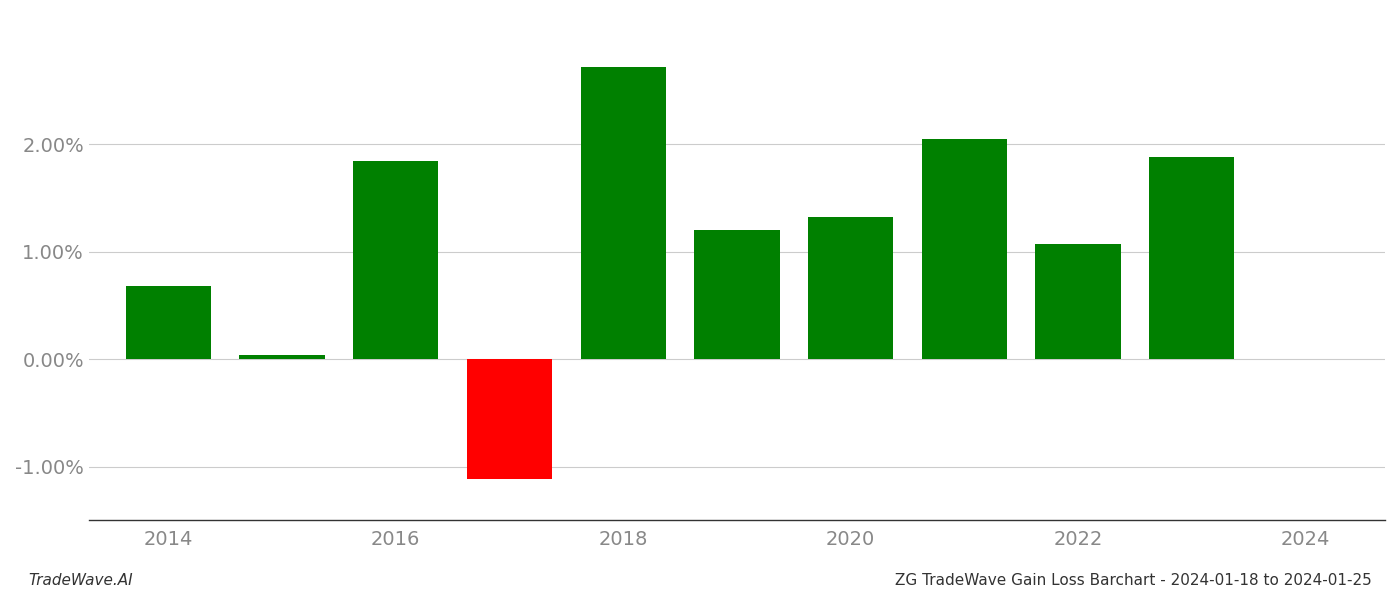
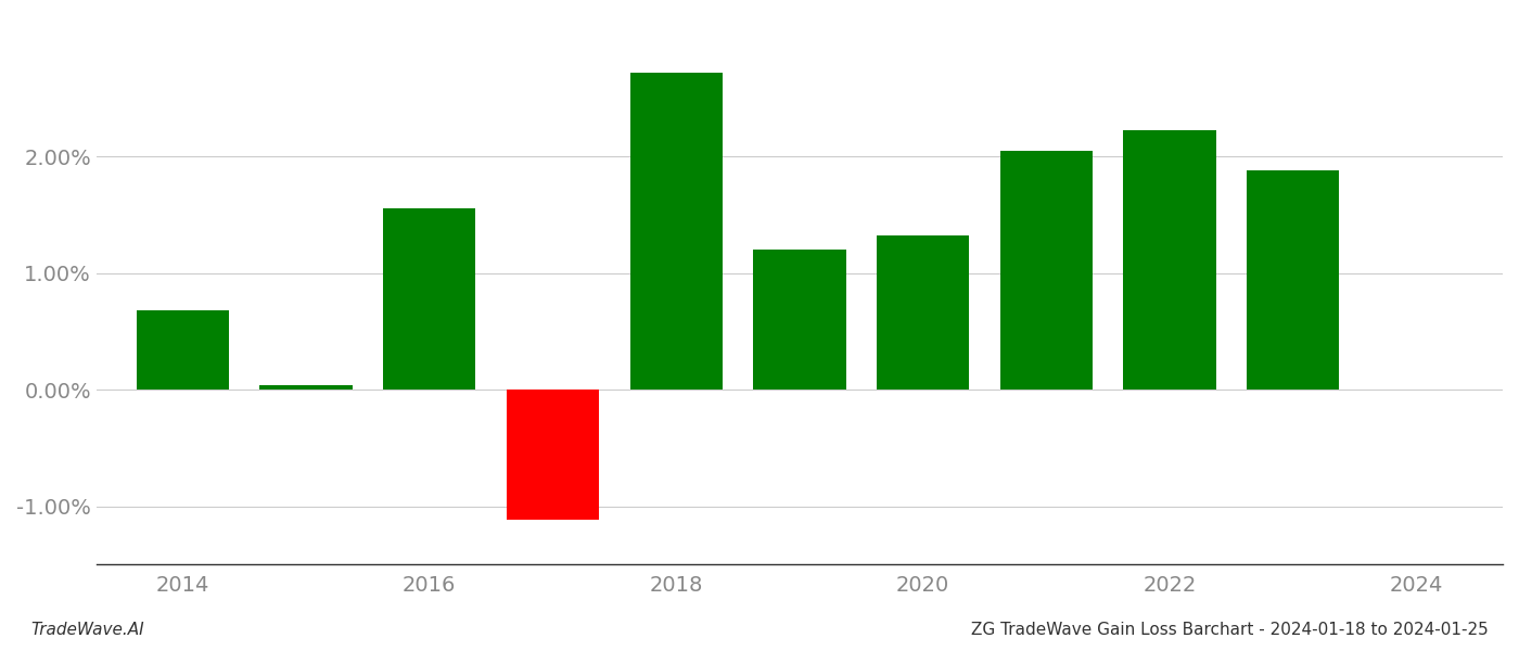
2016: 1.84% -> 1.55%
2022: 1.07% -> 2.22%
